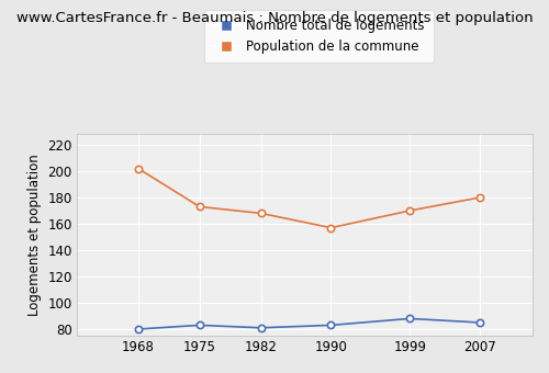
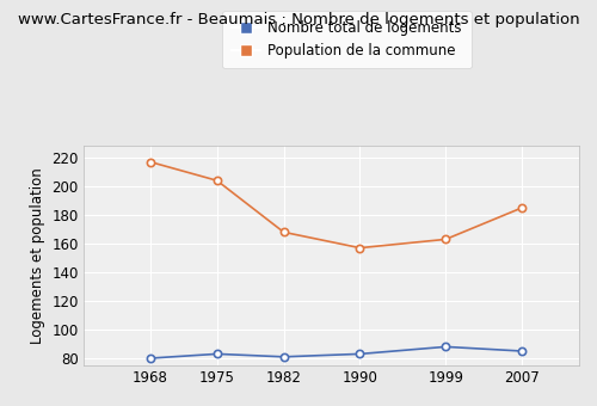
Population de la commune/1968: 202 -> 217
Population de la commune/1975: 173 -> 204
Population de la commune/1999: 170 -> 163
Population de la commune/2007: 180 -> 185
